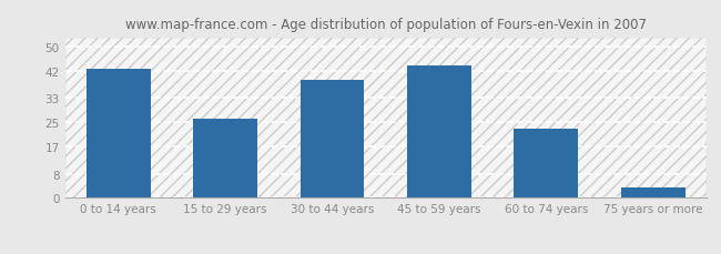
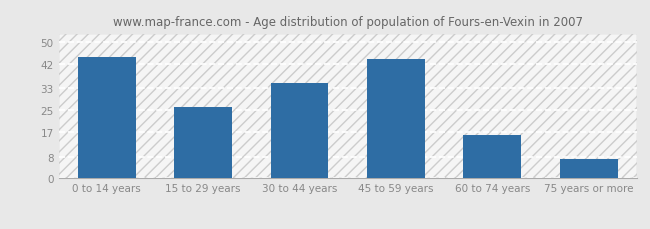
0 to 14 years: 42.5 -> 44.5
30 to 44 years: 39.0 -> 35.0
60 to 74 years: 23.0 -> 16.0
75 years or more: 3.5 -> 7.0
